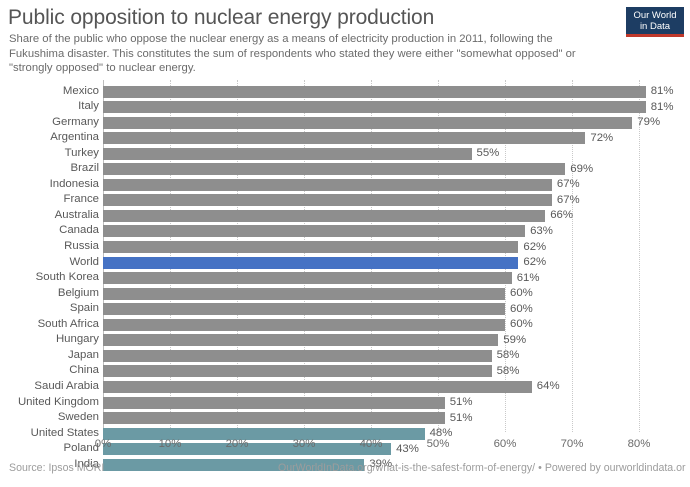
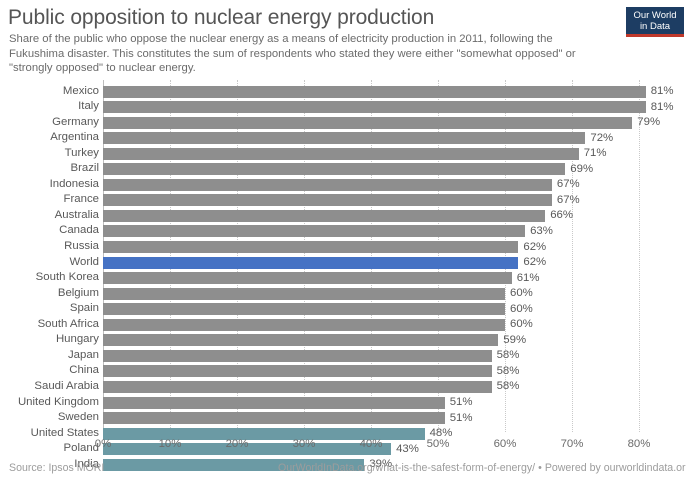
Turkey: 55% -> 71%
Saudi Arabia: 64% -> 58%
